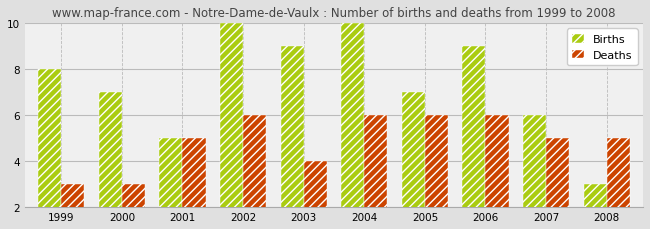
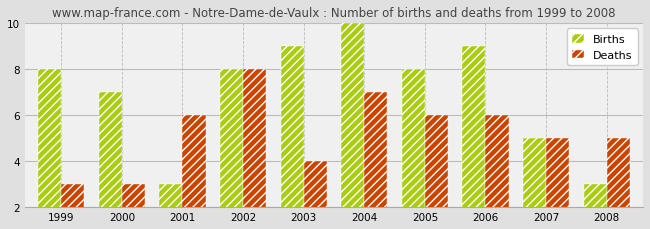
Births/2001: 5 -> 3
Deaths/2001: 5 -> 6
Births/2002: 10 -> 8
Deaths/2002: 6 -> 8
Deaths/2004: 6 -> 7
Births/2005: 7 -> 8
Births/2007: 6 -> 5
